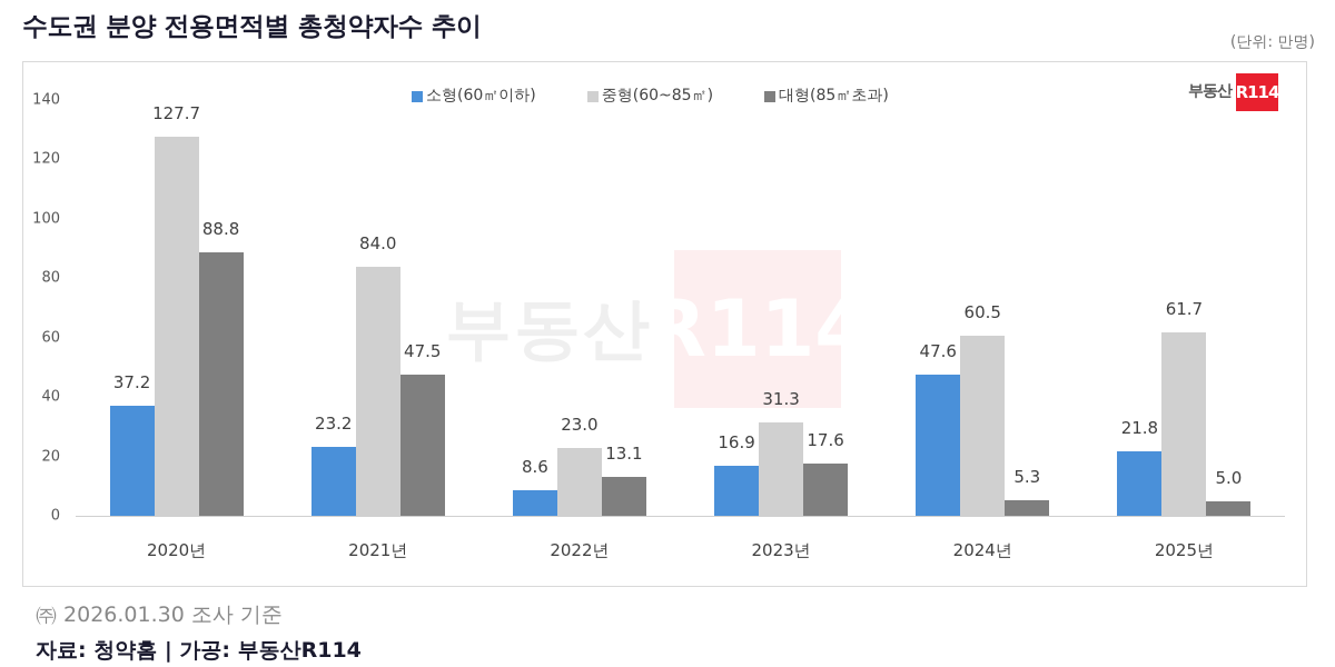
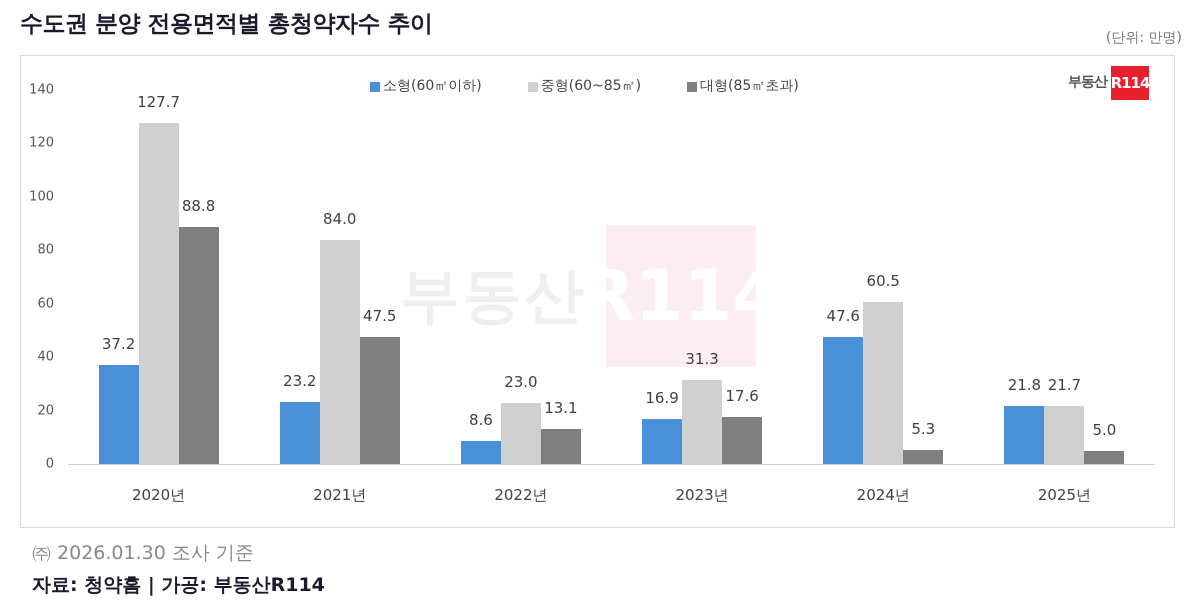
중형(60~85㎡)/2025년: 61.7 -> 21.7
